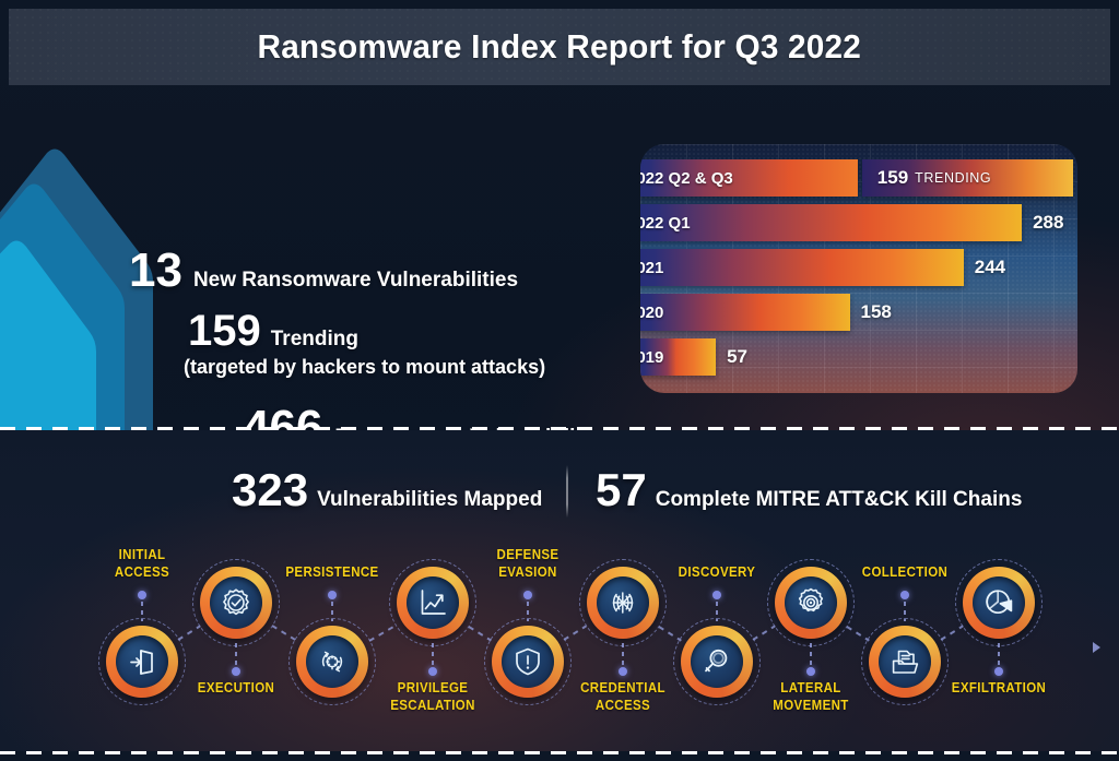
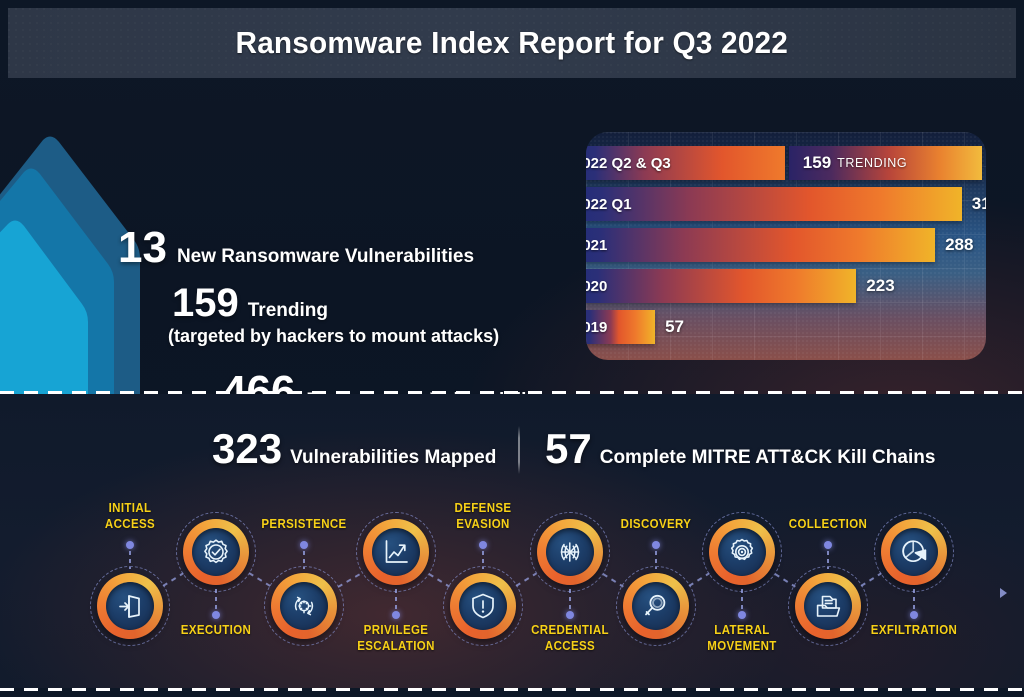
2022 Q1: 288 -> 310
2021: 244 -> 288
2020: 158 -> 223
